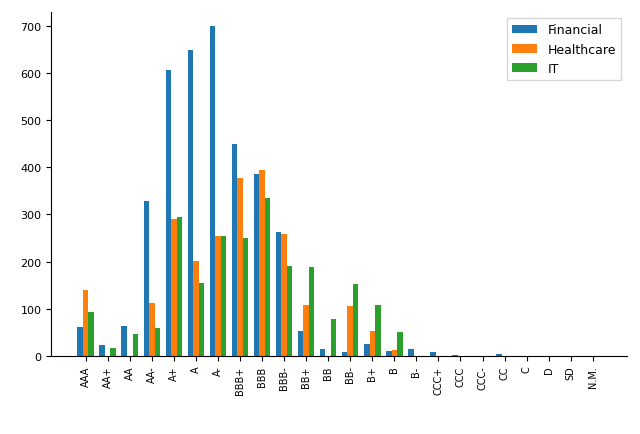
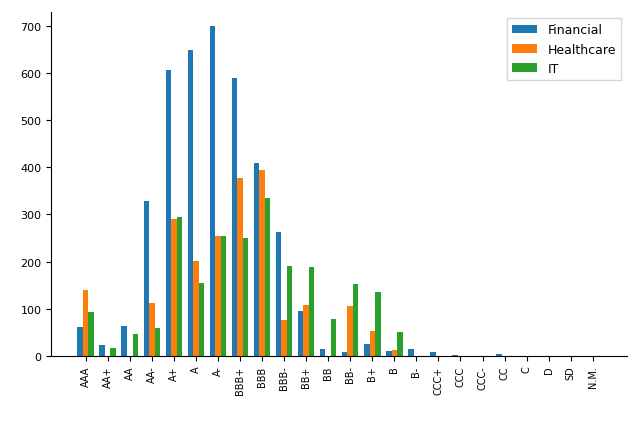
Financial/BBB+: 450 -> 590
Financial/BBB: 385 -> 410
Healthcare/BBB-: 258 -> 75
Financial/BB+: 52 -> 95
IT/B+: 107 -> 135
